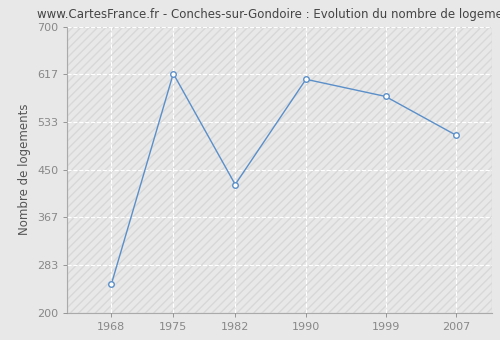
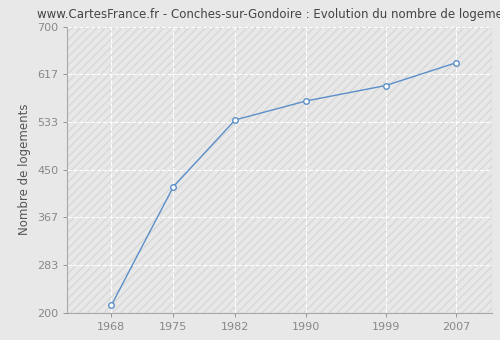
1968: 250 -> 213
1975: 618 -> 420
1982: 424 -> 537
1990: 608 -> 570
1999: 578 -> 597
2007: 510 -> 637
